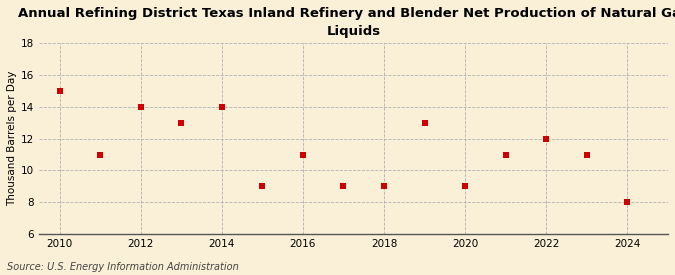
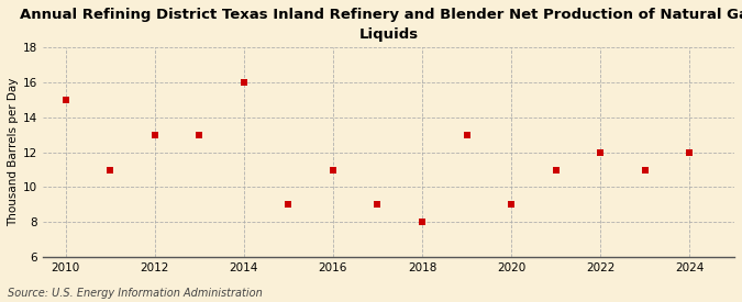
2012: 14 -> 13
2014: 14 -> 16
2018: 9 -> 8
2024: 8 -> 12
